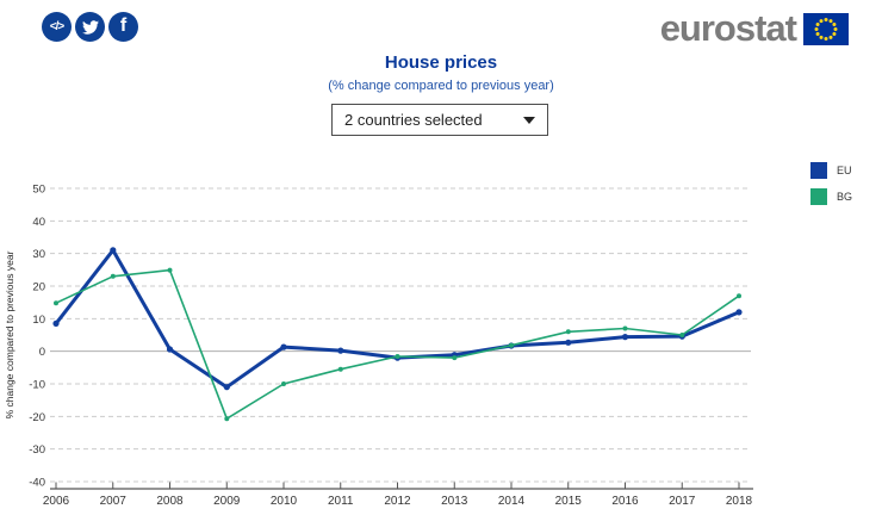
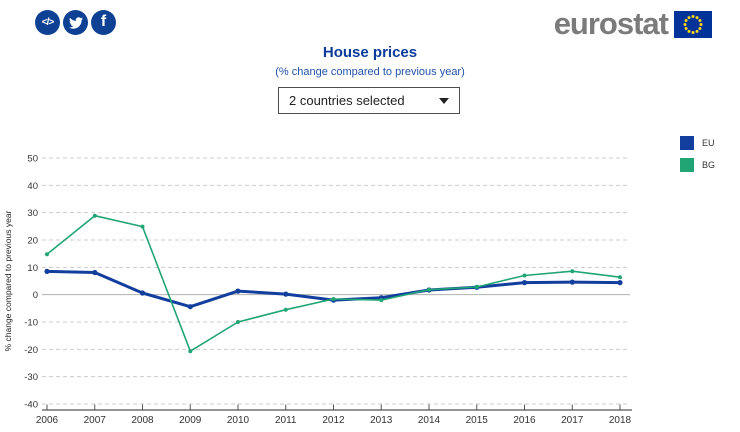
EU/2007: 31 -> 8
BG/2007: 23 -> 29
EU/2009: -11 -> -4
BG/2015: 6 -> 3
BG/2017: 5 -> 9
EU/2018: 12 -> 4
BG/2018: 17 -> 6
